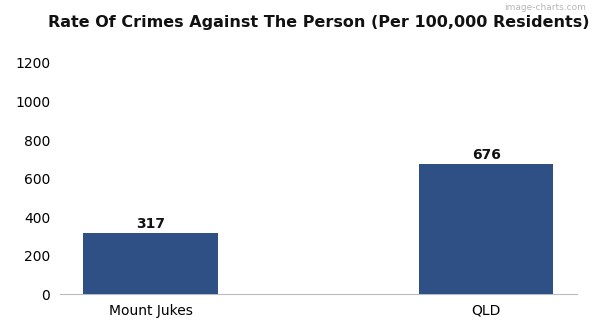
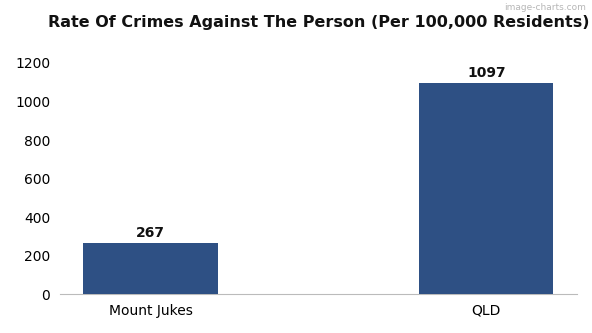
Mount Jukes: 317 -> 267
QLD: 676 -> 1097
